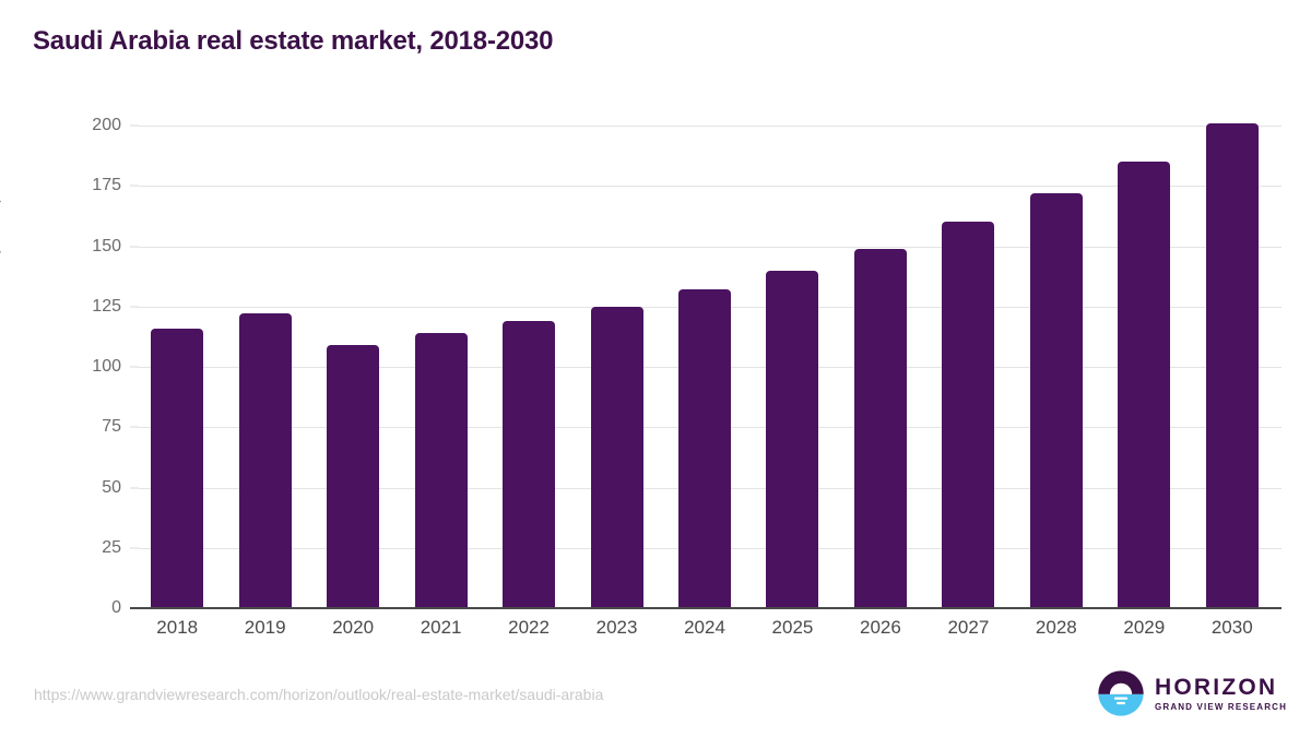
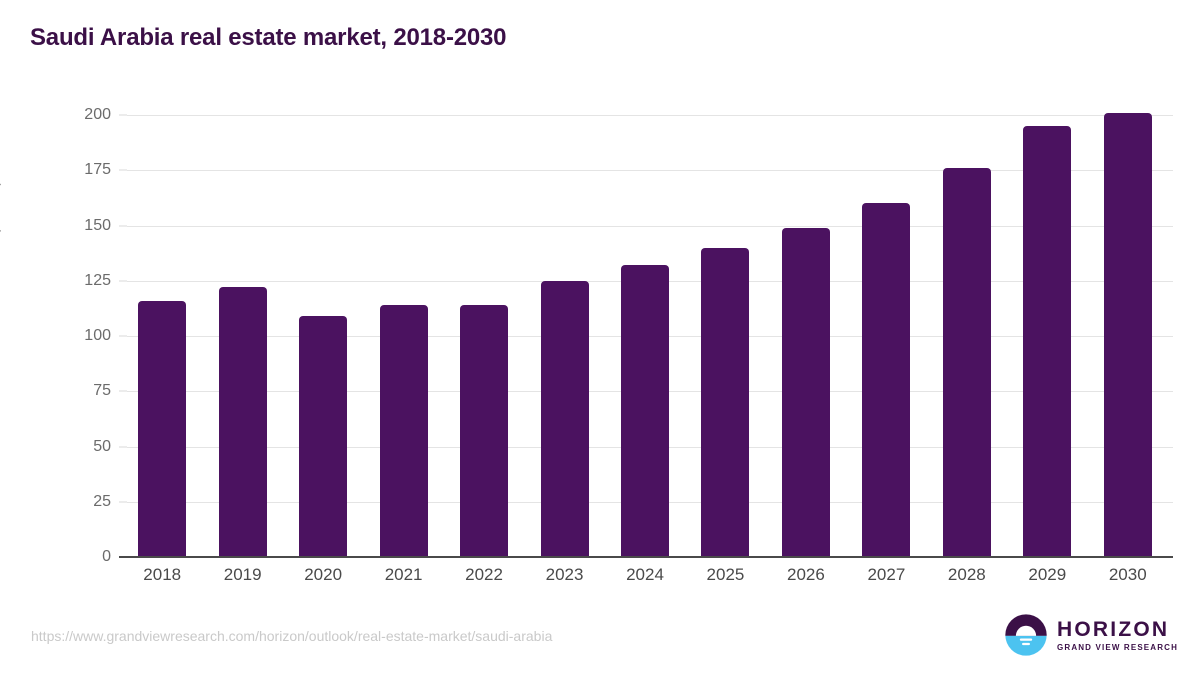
2022: 119 -> 114
2028: 172 -> 176
2029: 185 -> 195
